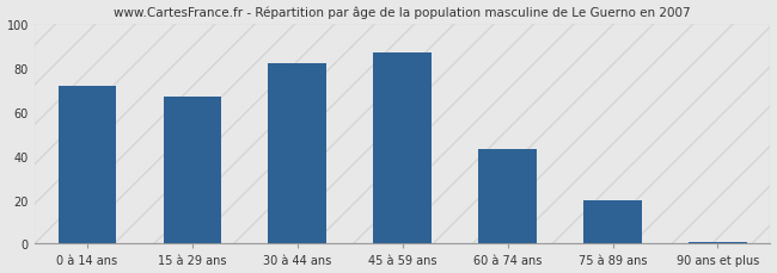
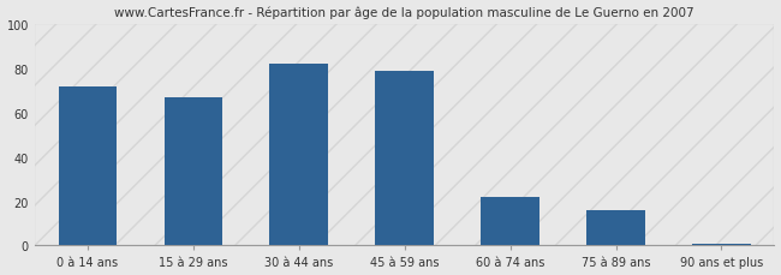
45 à 59 ans: 87 -> 79
60 à 74 ans: 43 -> 22
75 à 89 ans: 20 -> 16
